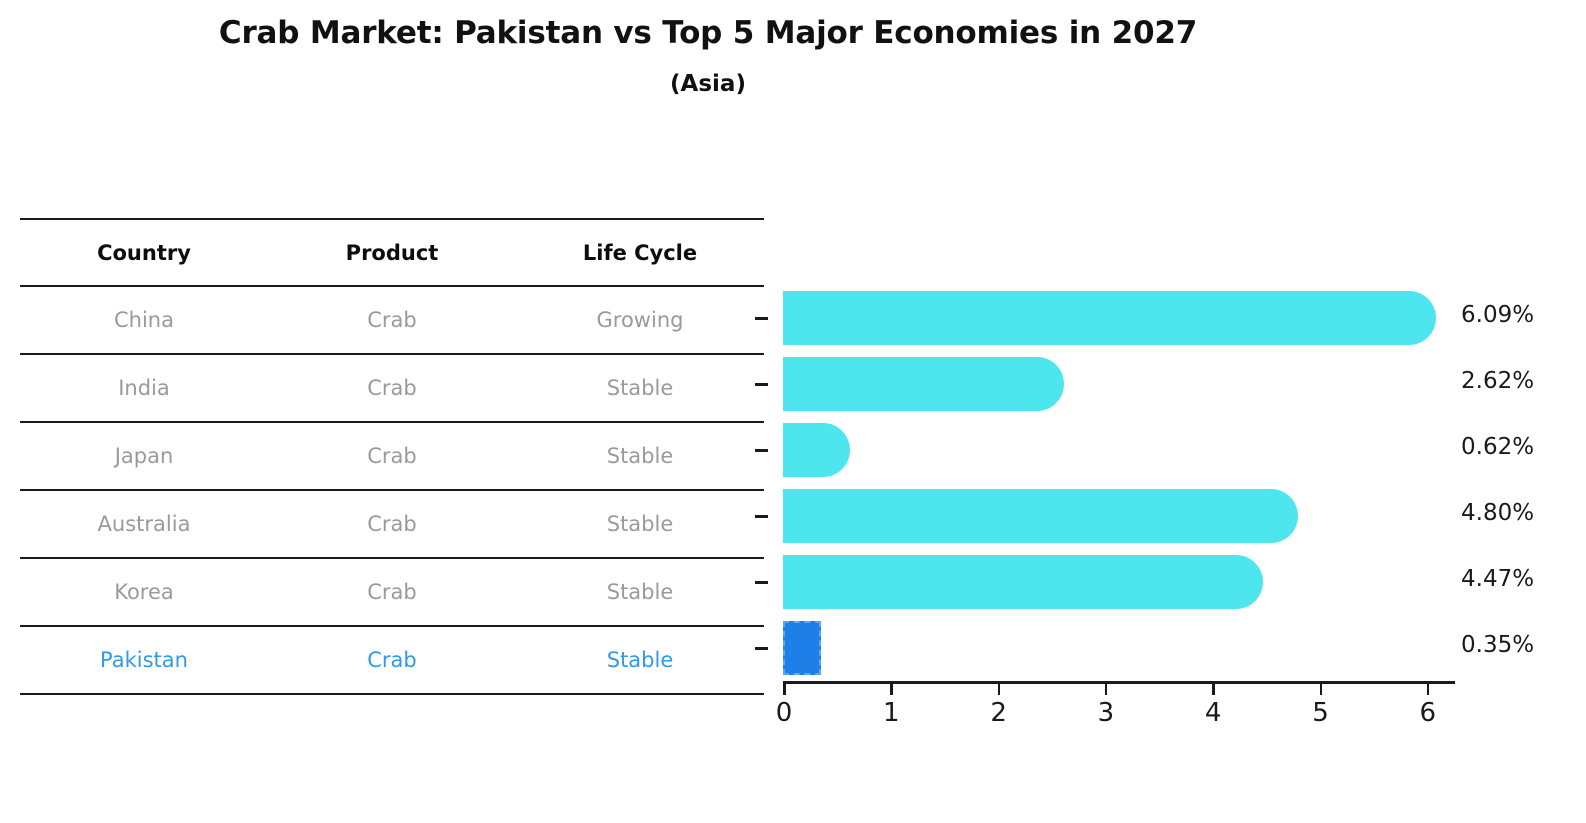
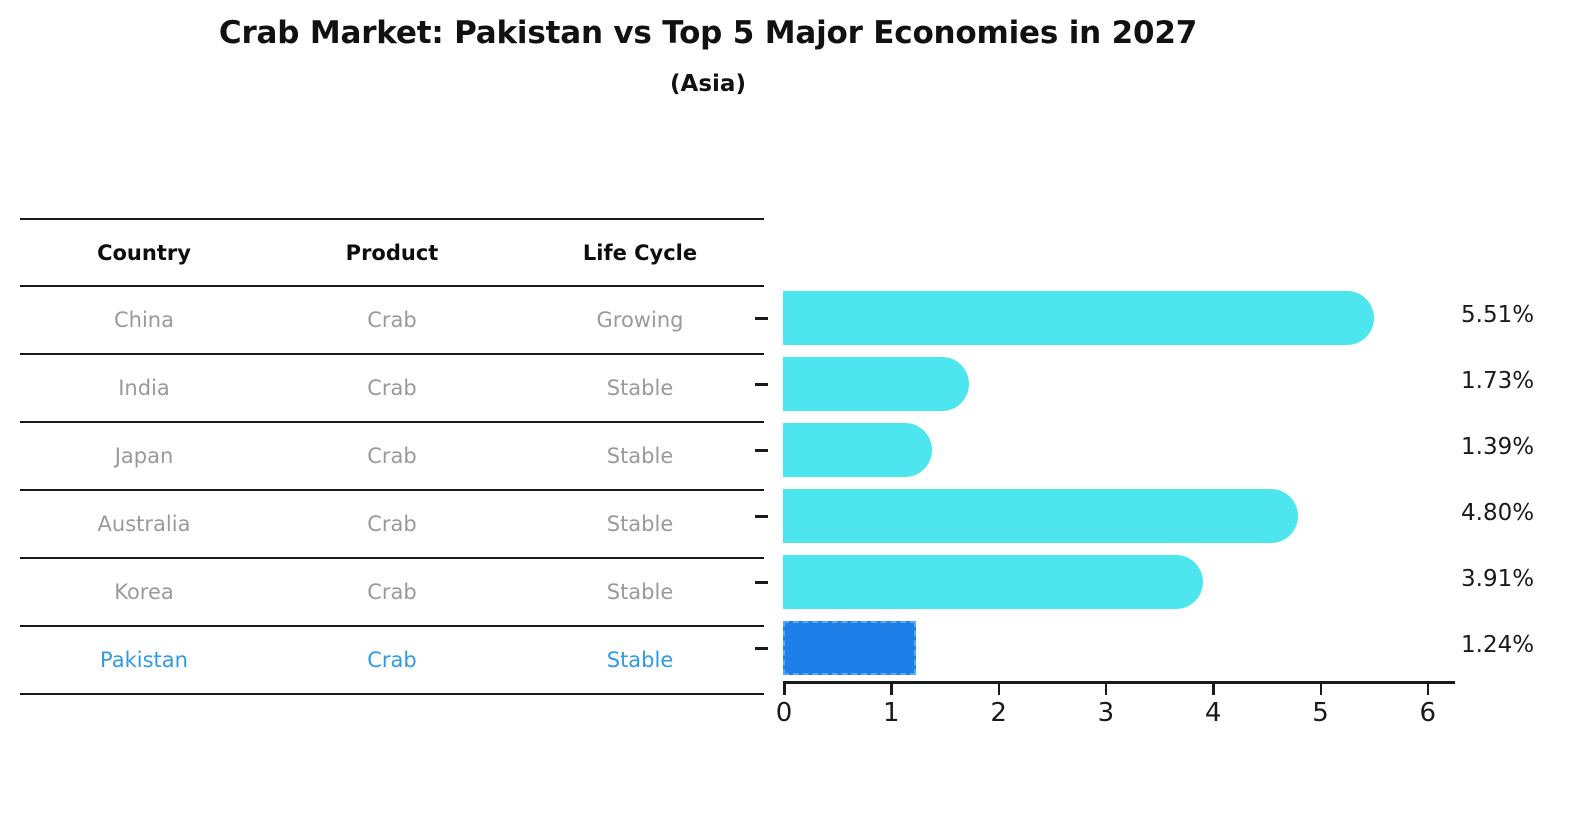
China: 6.09% -> 5.51%
India: 2.62% -> 1.73%
Japan: 0.62% -> 1.39%
Korea: 4.47% -> 3.91%
Pakistan: 0.35% -> 1.24%
